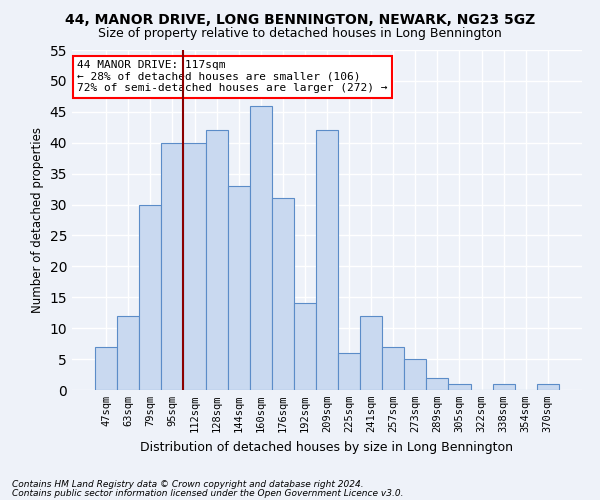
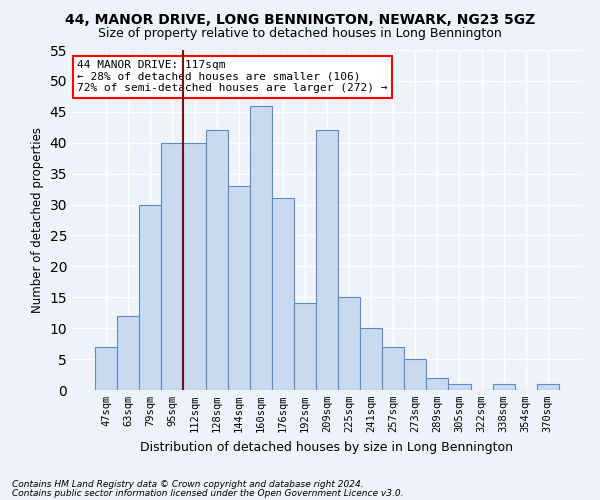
225sqm: 6 -> 15
241sqm: 12 -> 10
